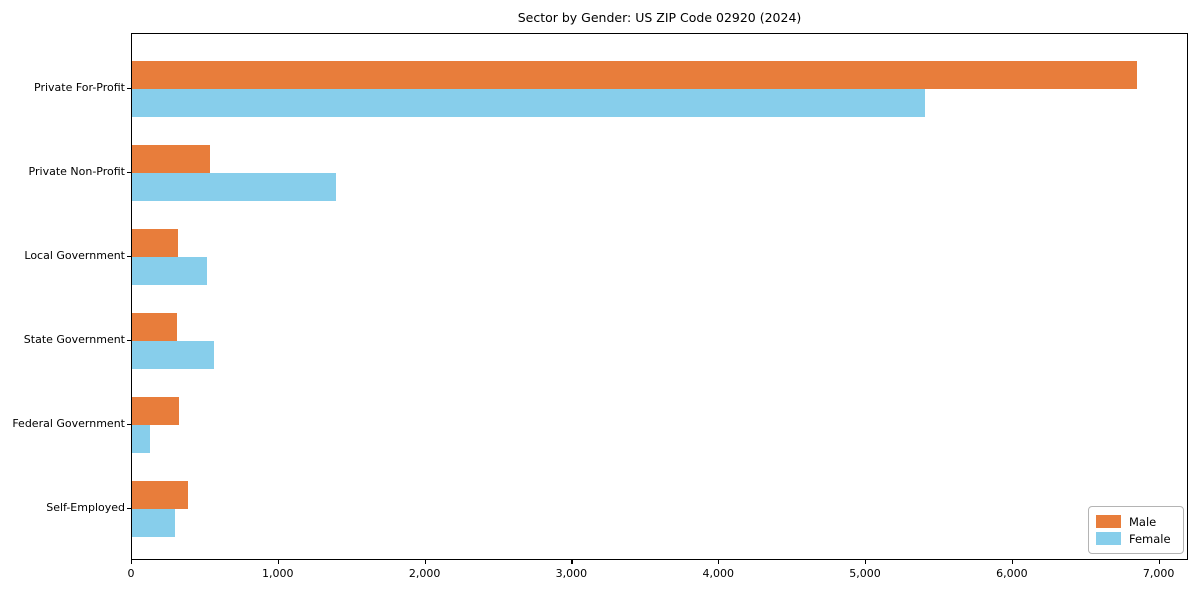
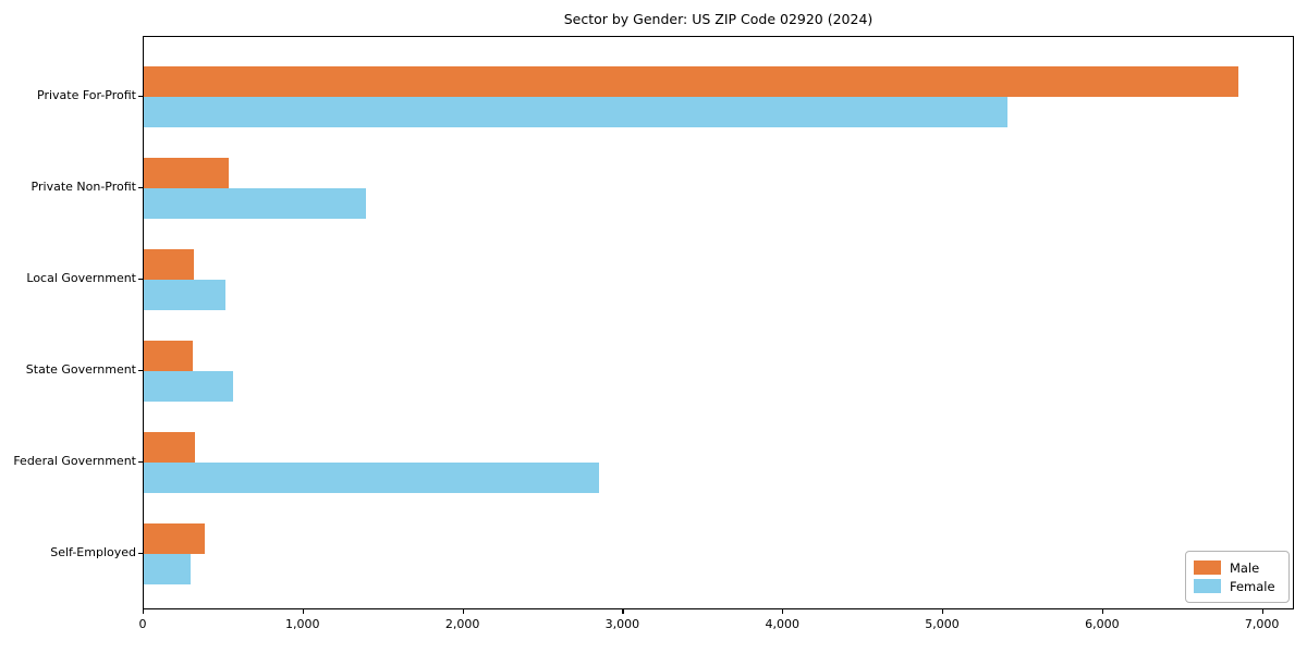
Female/Federal Government: 120 -> 2850
